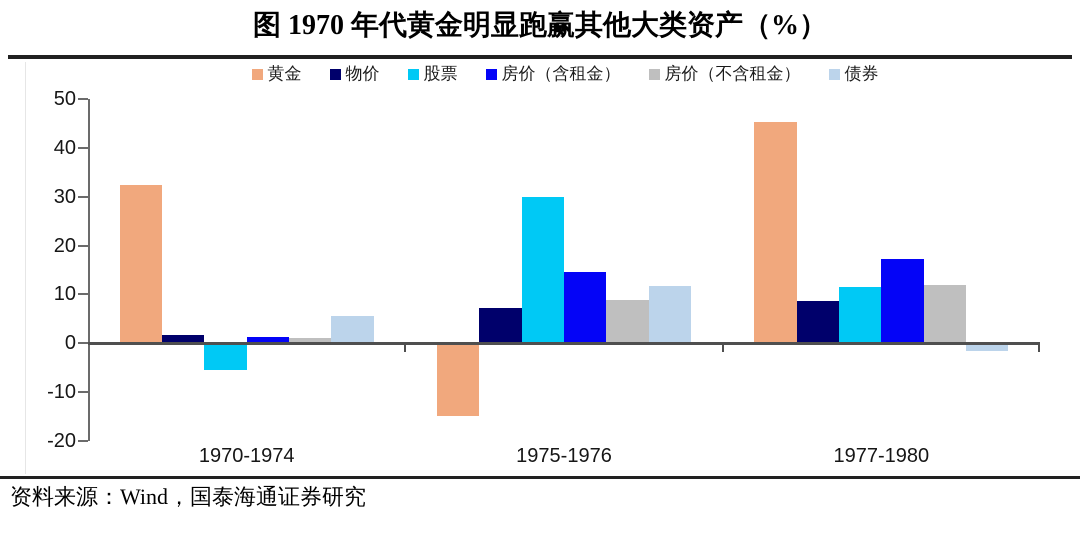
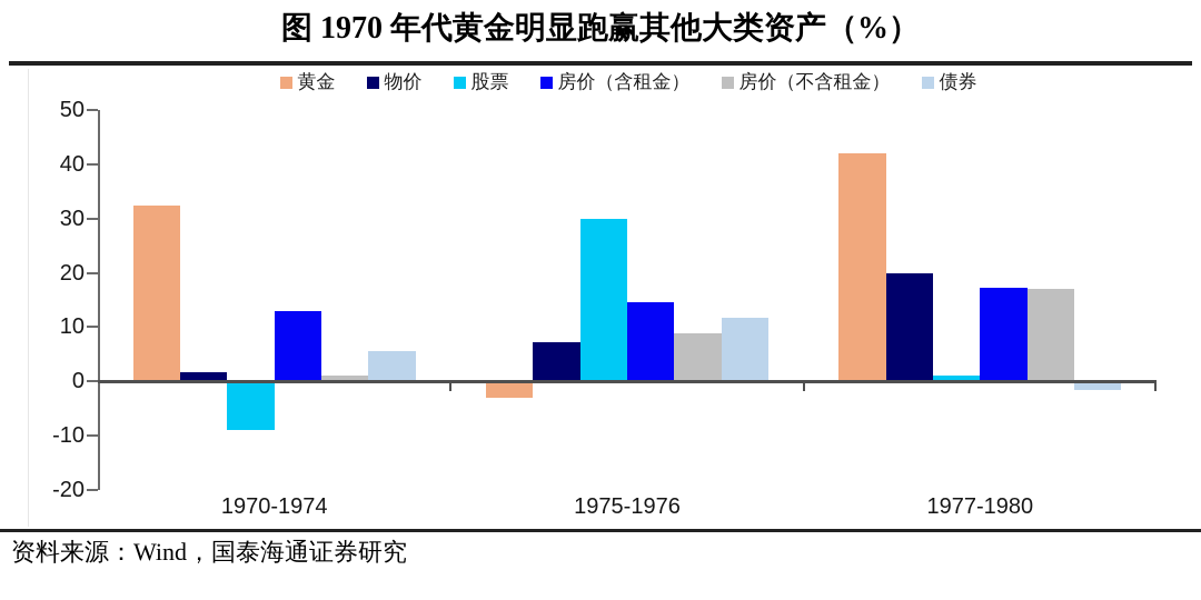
股票/1970-1974: -6 -> -9
房价（含租金）/1970-1974: 1 -> 13
黄金/1975-1976: -15 -> -3
黄金/1977-1980: 45 -> 42
物价/1977-1980: 9 -> 20
股票/1977-1980: 12 -> 1
房价（不含租金）/1977-1980: 12 -> 17
